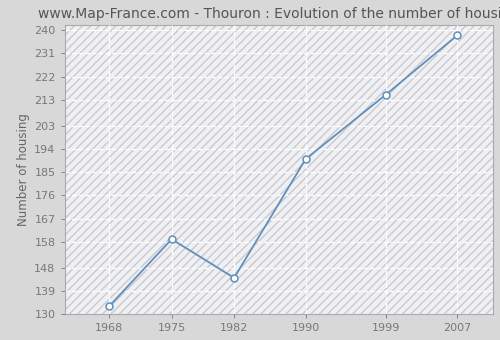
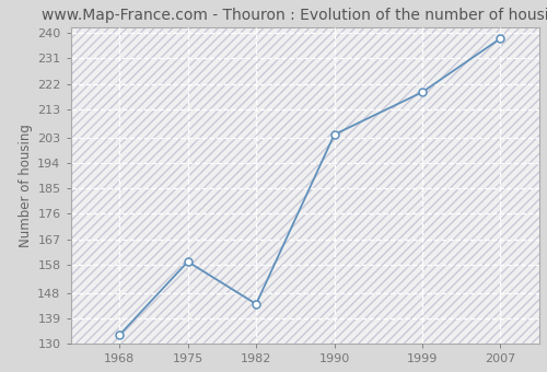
1990: 190 -> 204
1999: 215 -> 219
